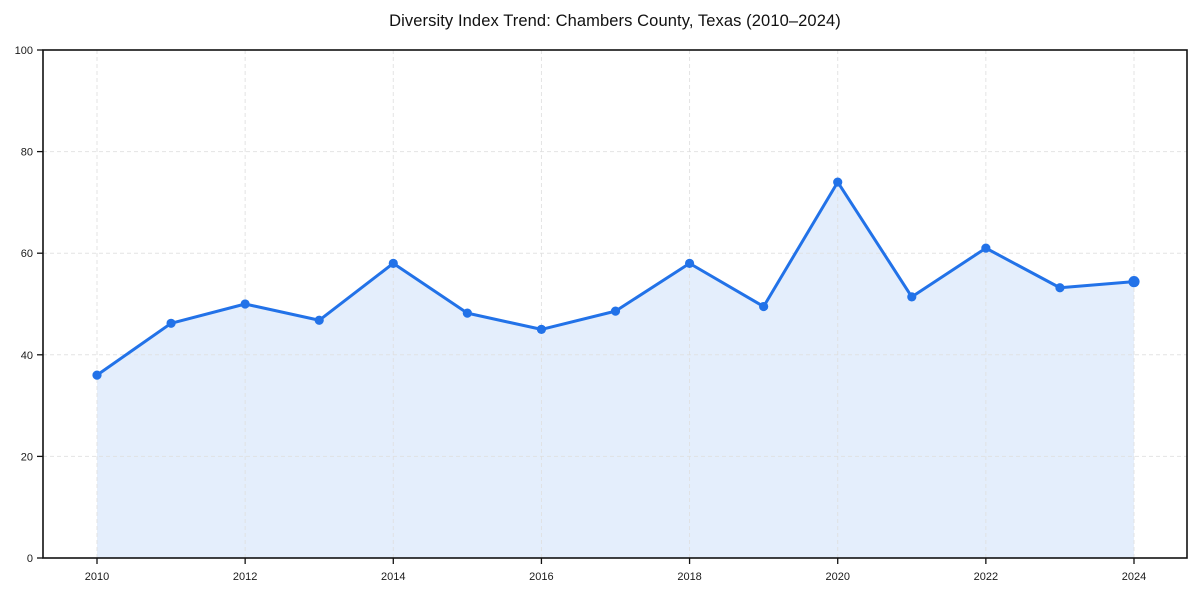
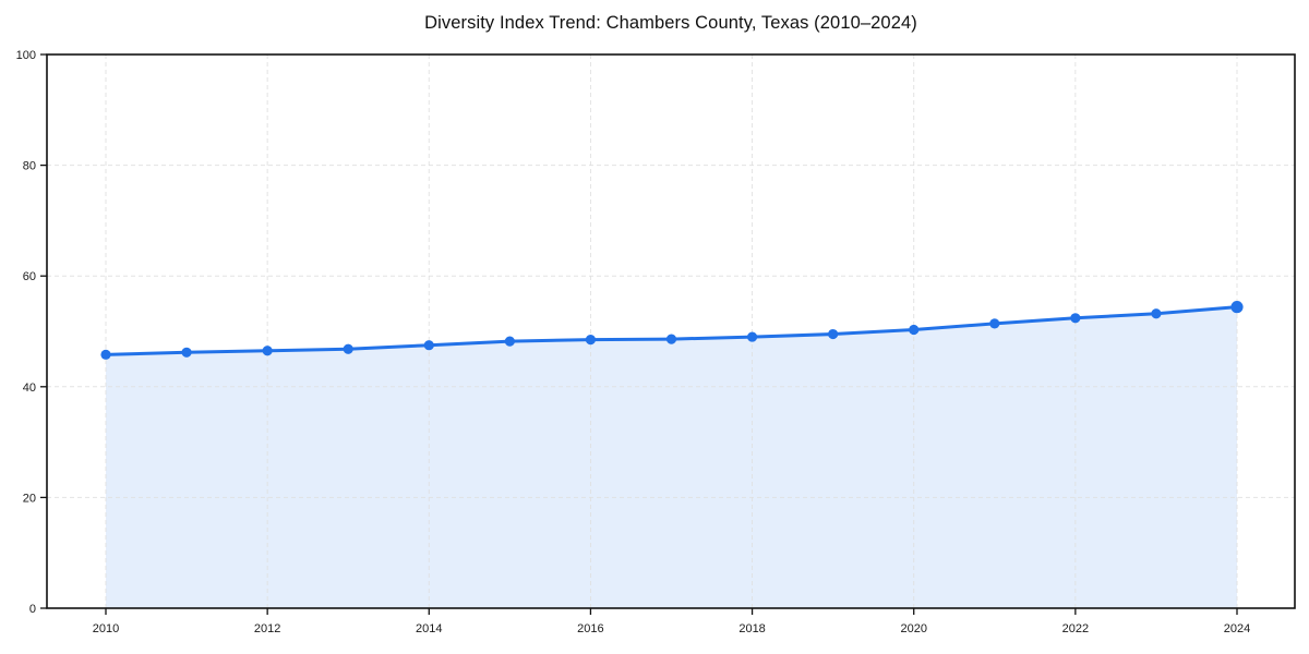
2010: 36 -> 46
2012: 50 -> 46
2014: 58 -> 48
2016: 45 -> 48
2018: 58 -> 49
2020: 74 -> 50
2022: 61 -> 52
